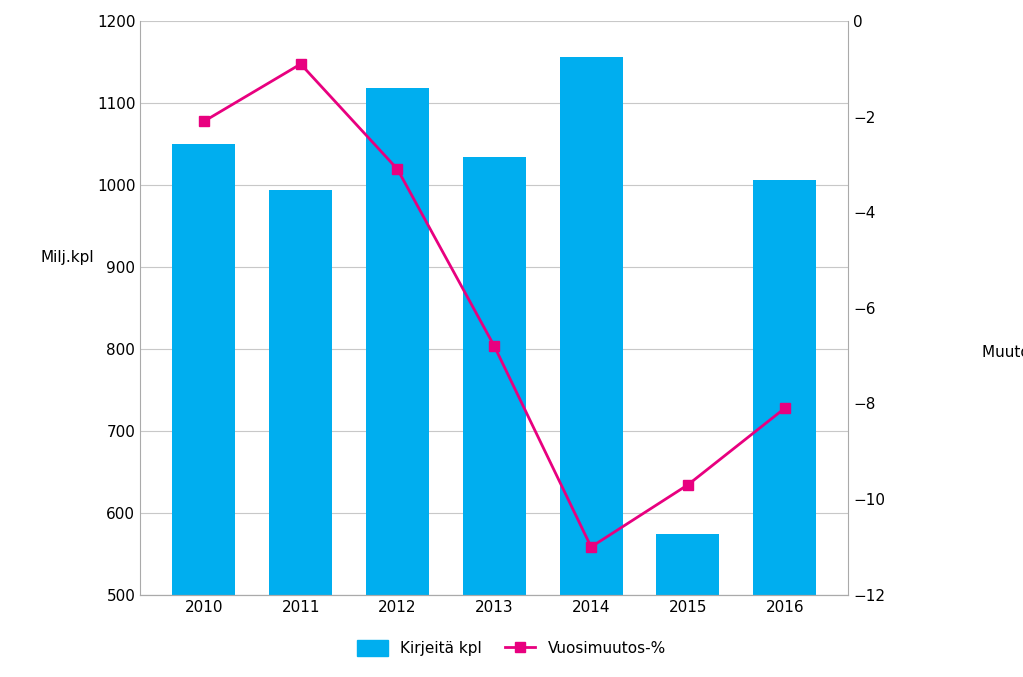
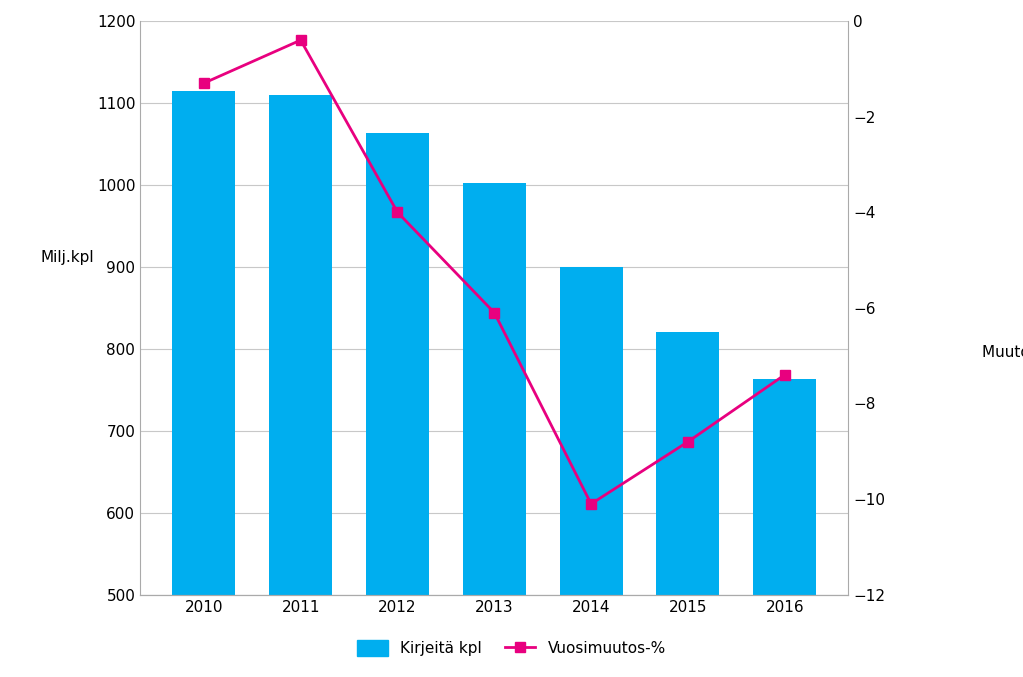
Kirjeitä kpl/2010: 1050 -> 1115
Vuosimuutos-%/2010: -2.1 -> -1.3
Kirjeitä kpl/2011: 994 -> 1110
Vuosimuutos-%/2011: -0.9 -> -0.4
Kirjeitä kpl/2012: 1118 -> 1063
Vuosimuutos-%/2012: -3.1 -> -4.0
Kirjeitä kpl/2013: 1034 -> 1002
Vuosimuutos-%/2013: -6.8 -> -6.1
Kirjeitä kpl/2014: 1156 -> 900
Vuosimuutos-%/2014: -11.0 -> -10.1
Kirjeitä kpl/2015: 574 -> 820
Vuosimuutos-%/2015: -9.7 -> -8.8
Kirjeitä kpl/2016: 1006 -> 763
Vuosimuutos-%/2016: -8.1 -> -7.4
